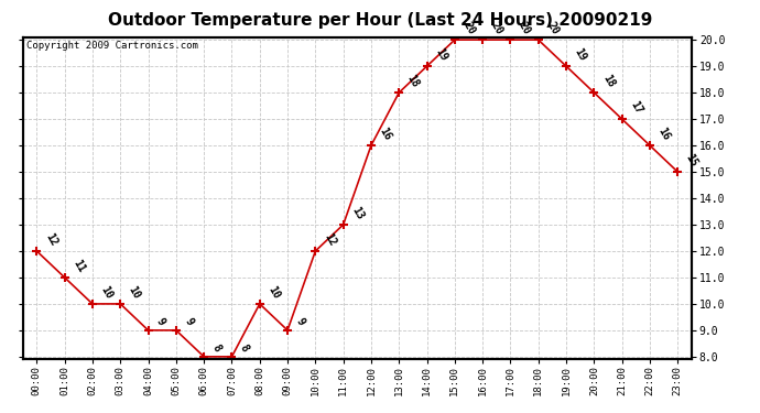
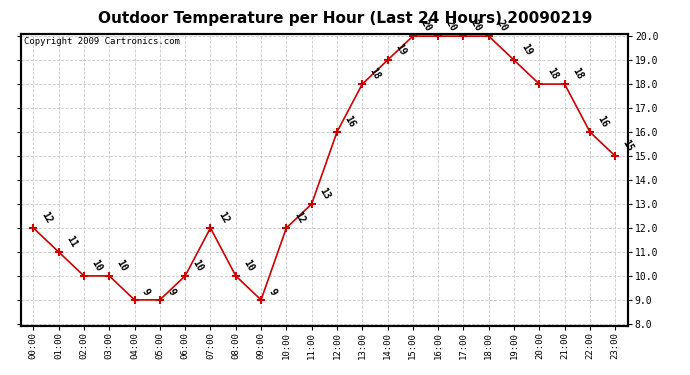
06:00: 8 -> 10
07:00: 8 -> 12
21:00: 17 -> 18
